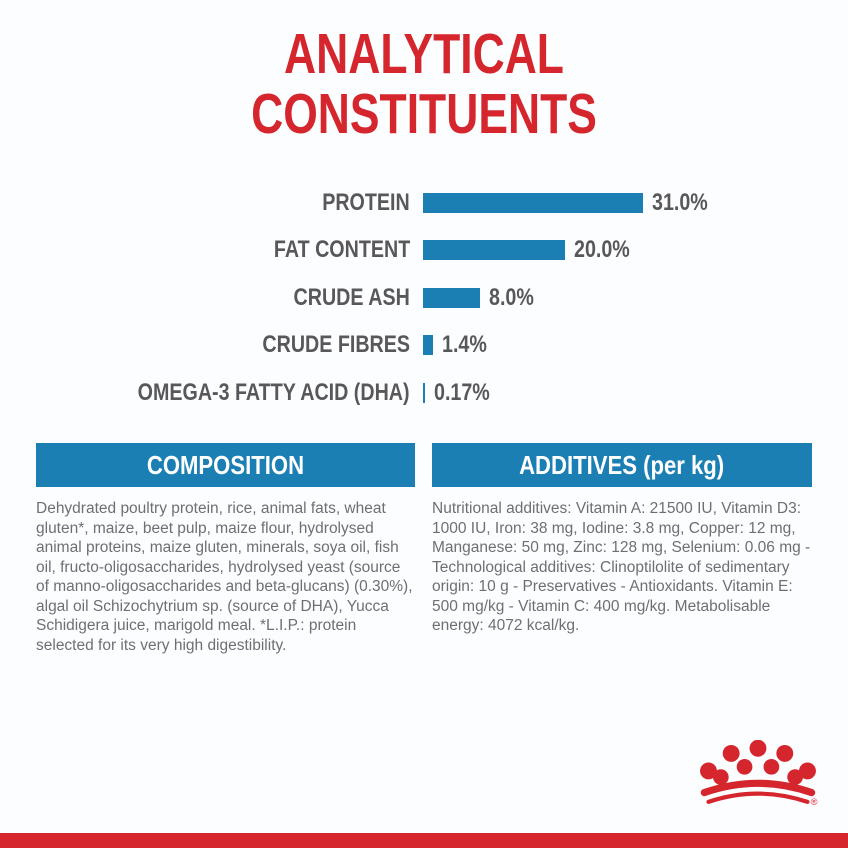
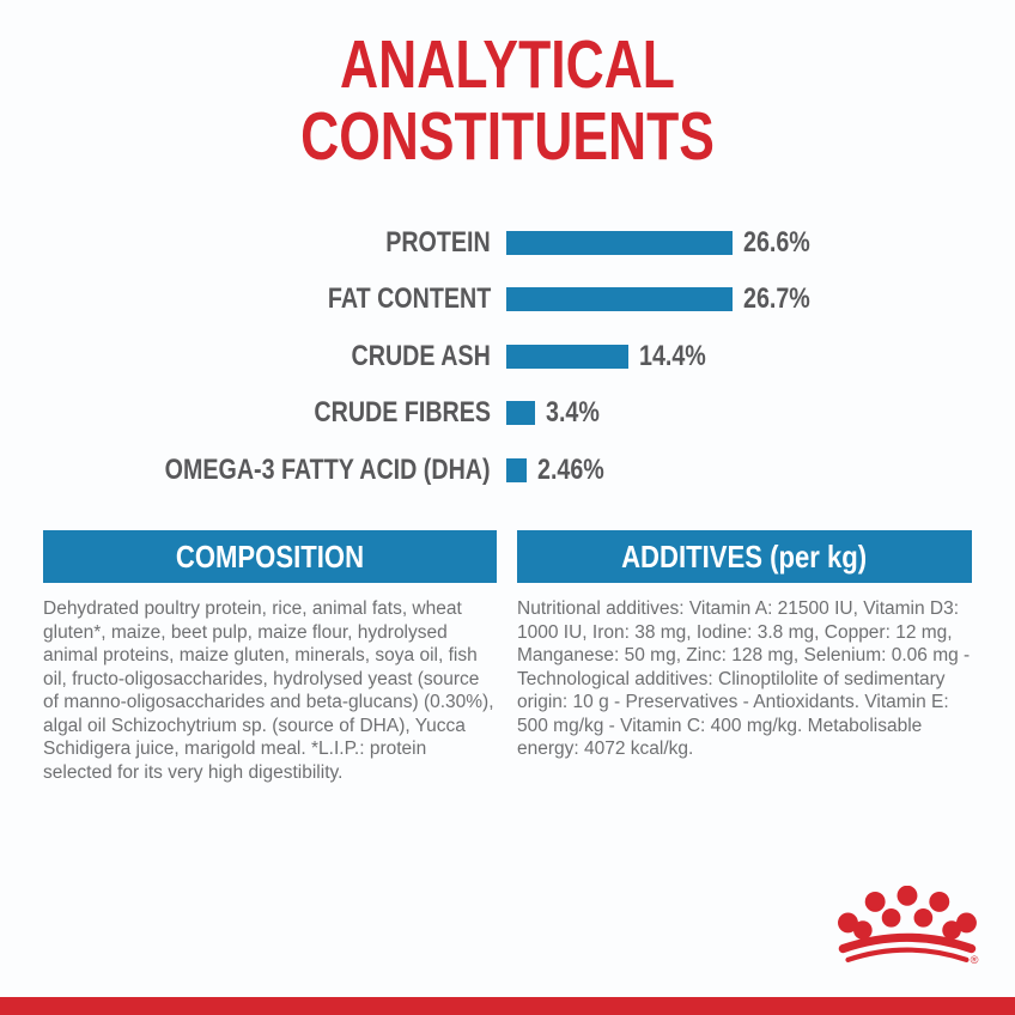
PROTEIN: 31.0% -> 26.6%
FAT CONTENT: 20.0% -> 26.7%
CRUDE ASH: 8.0% -> 14.4%
CRUDE FIBRES: 1.4% -> 3.4%
OMEGA-3 FATTY ACID (DHA): 0.17% -> 2.46%
